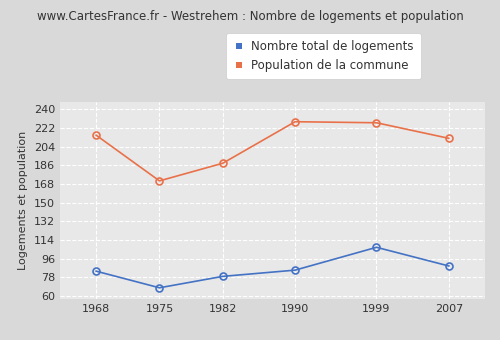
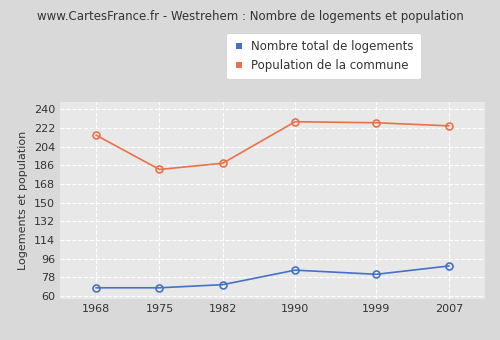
Nombre total de logements/1968: 84 -> 68
Population de la commune/1975: 171 -> 182
Nombre total de logements/1982: 79 -> 71
Nombre total de logements/1999: 107 -> 81
Population de la commune/2007: 212 -> 224
